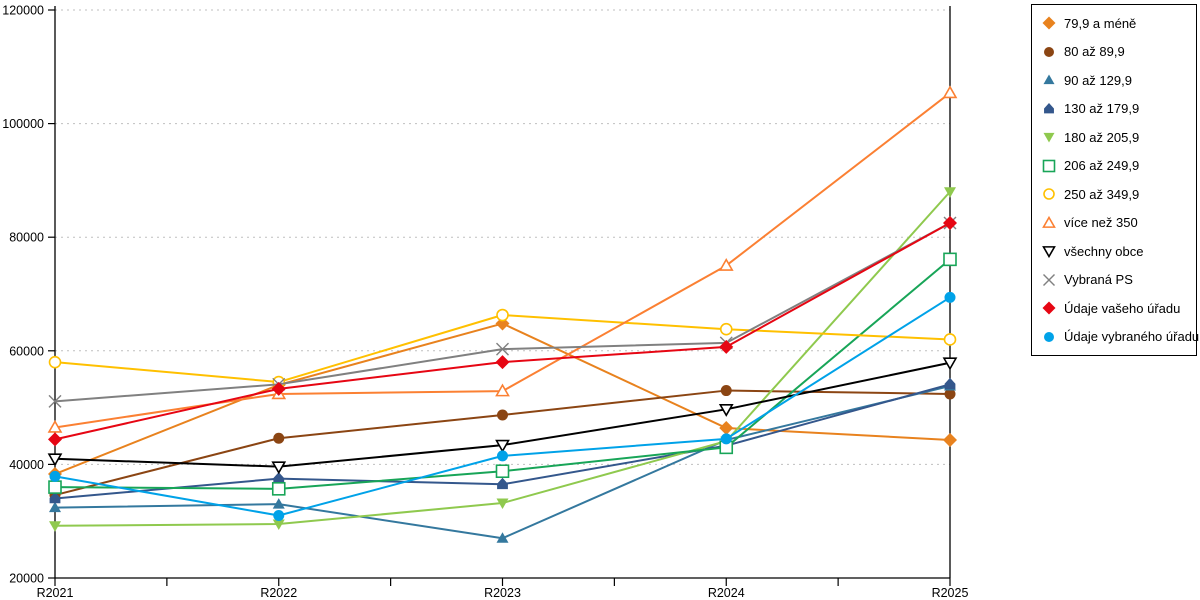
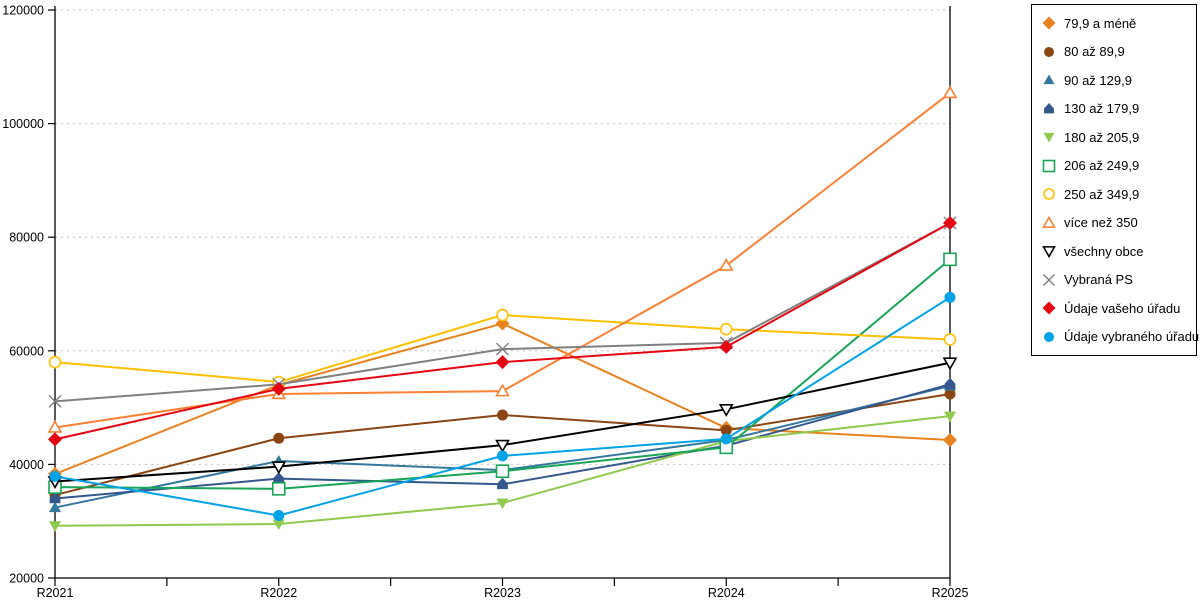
všechny obce/R2021: 41000 -> 37000
90 až 129,9/R2022: 33000 -> 41000
90 až 129,9/R2023: 27000 -> 39000
80 až 89,9/R2024: 53000 -> 46000
180 až 205,9/R2025: 88000 -> 48000
